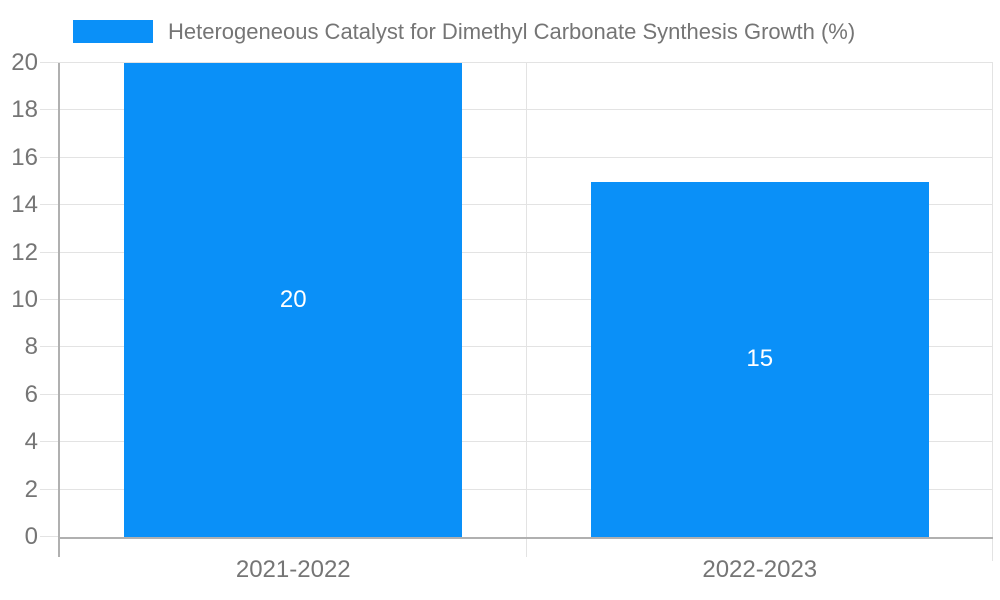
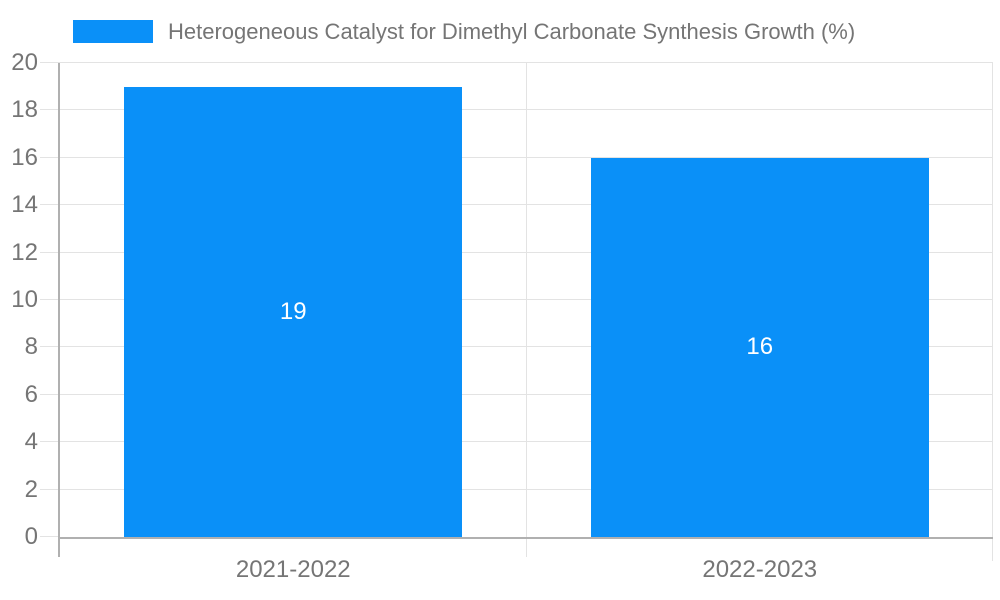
2021-2022: 20 -> 19
2022-2023: 15 -> 16
